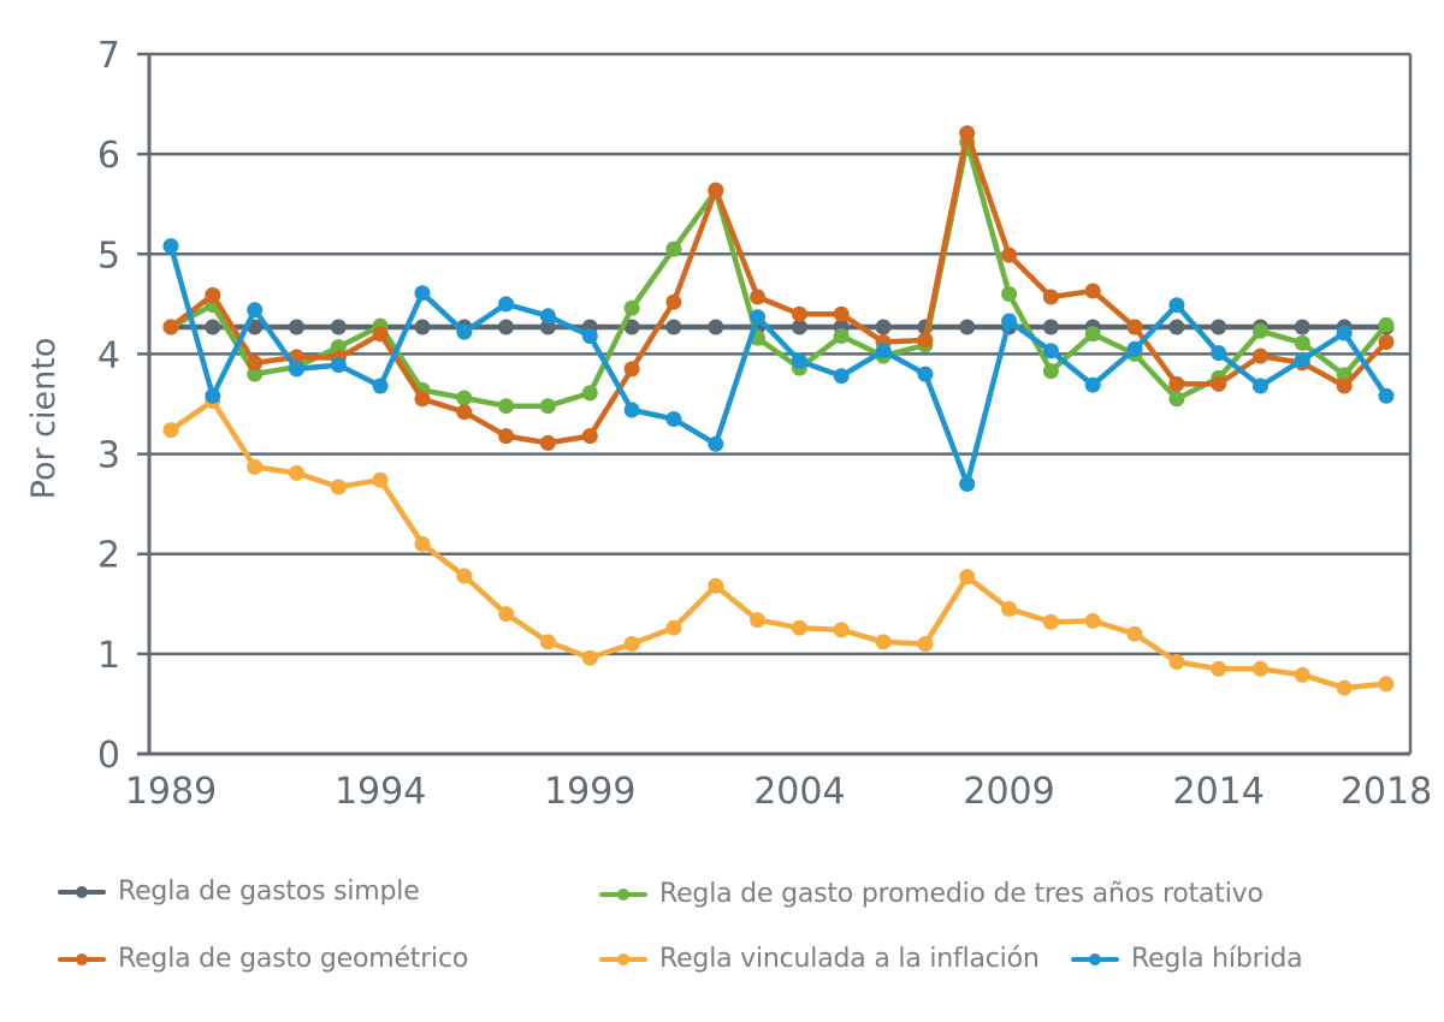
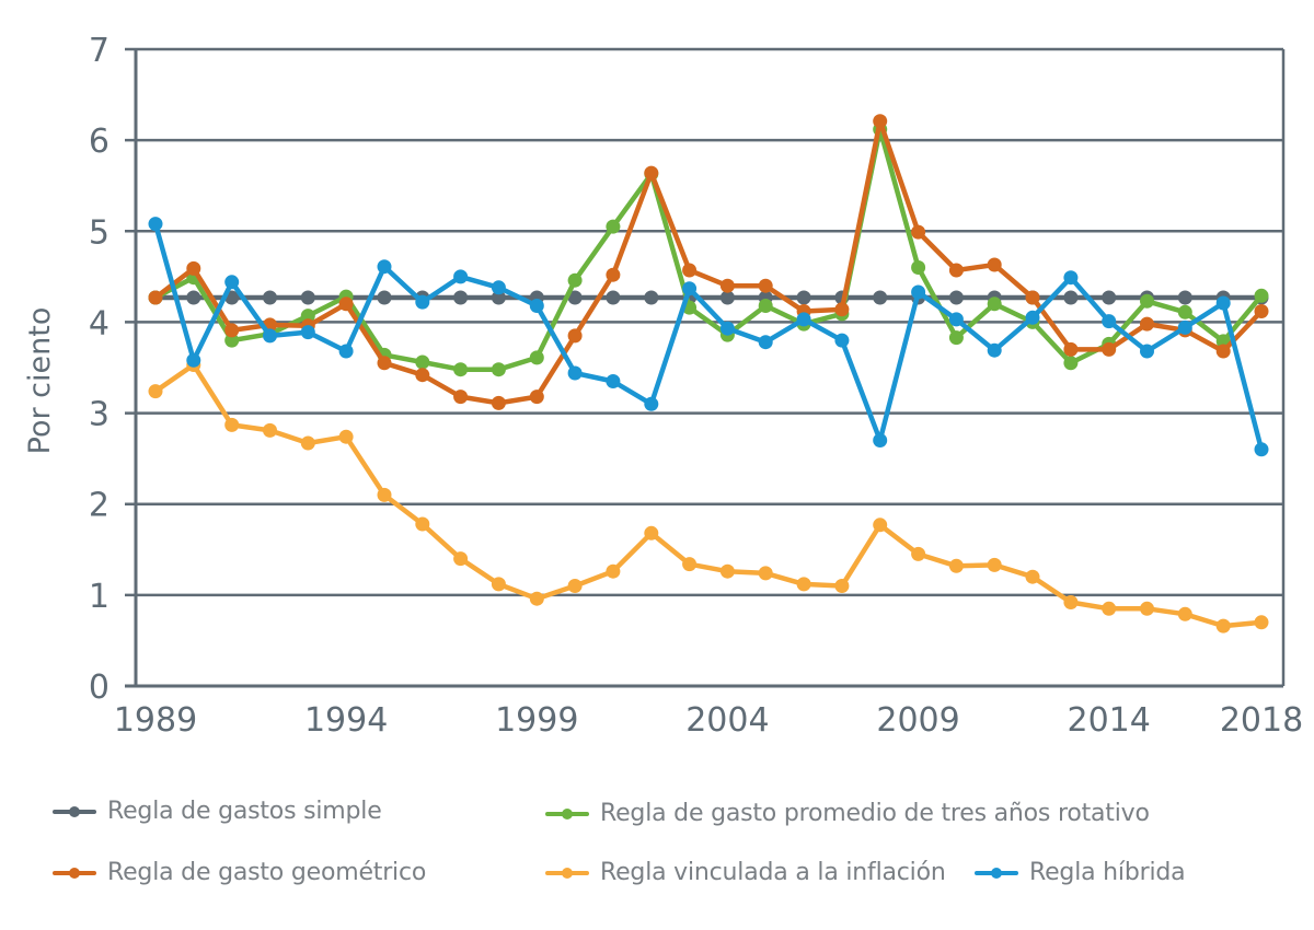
Regla híbrida/2018: 3.6 -> 2.6
